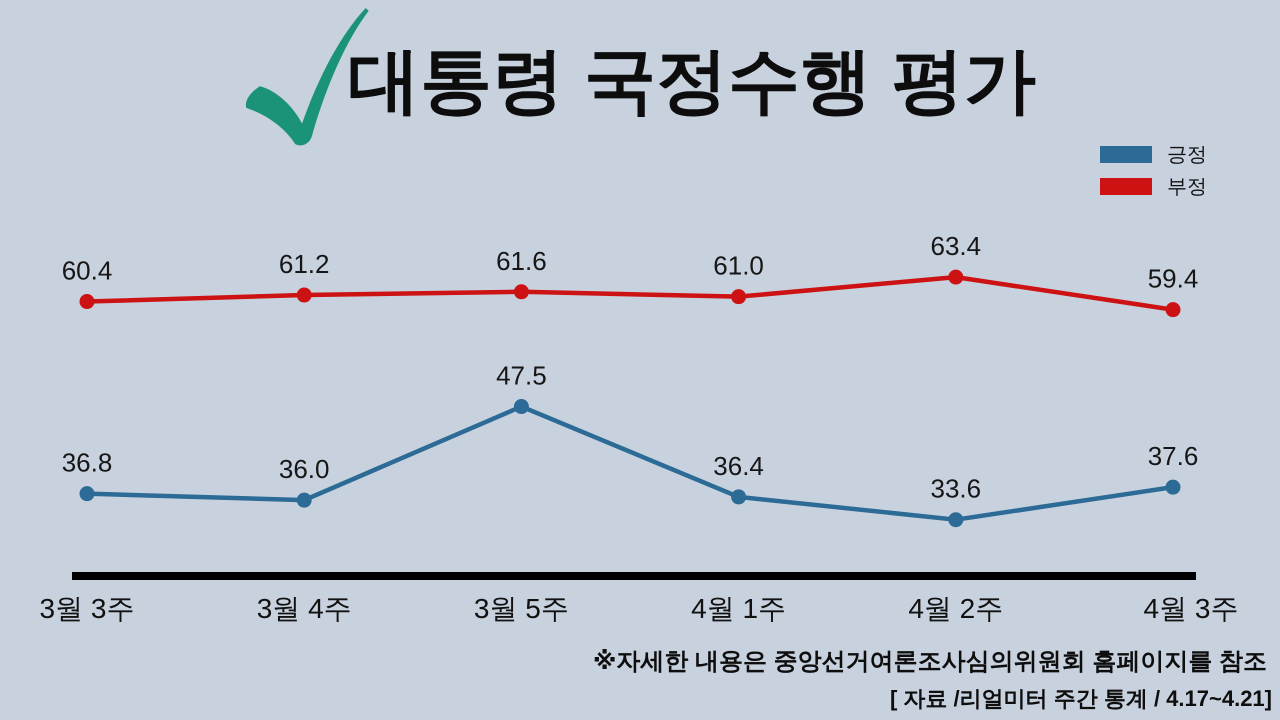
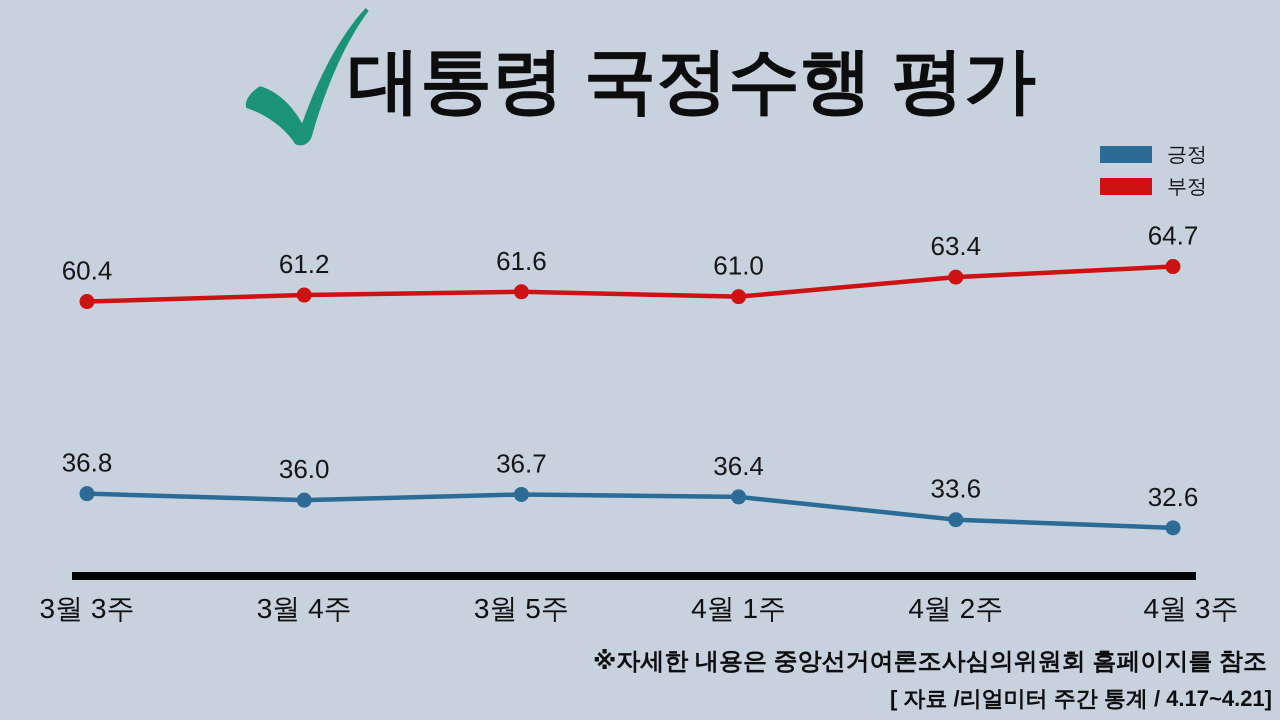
긍정/3월 5주: 47.5 -> 36.7
부정/4월 3주: 59.4 -> 64.7
긍정/4월 3주: 37.6 -> 32.6
